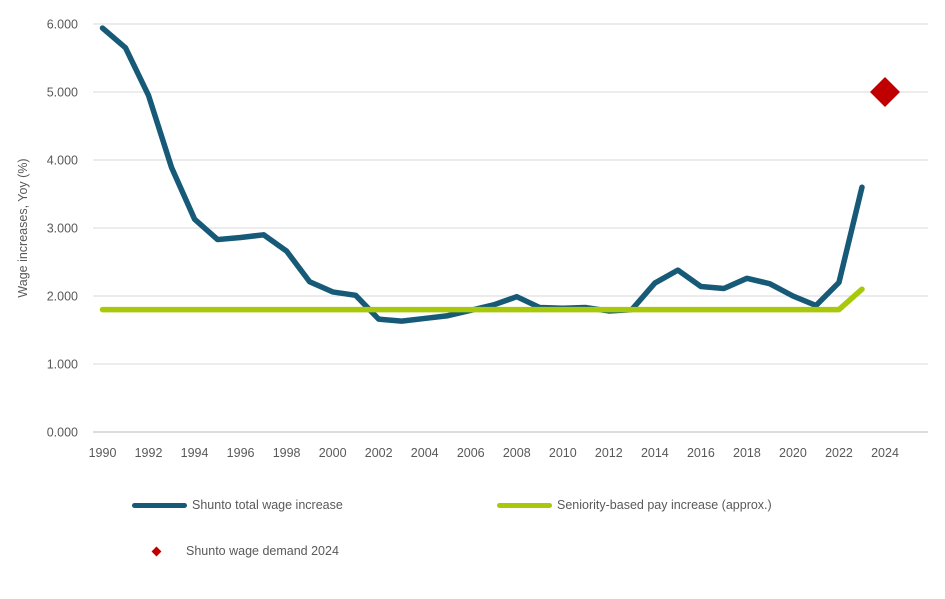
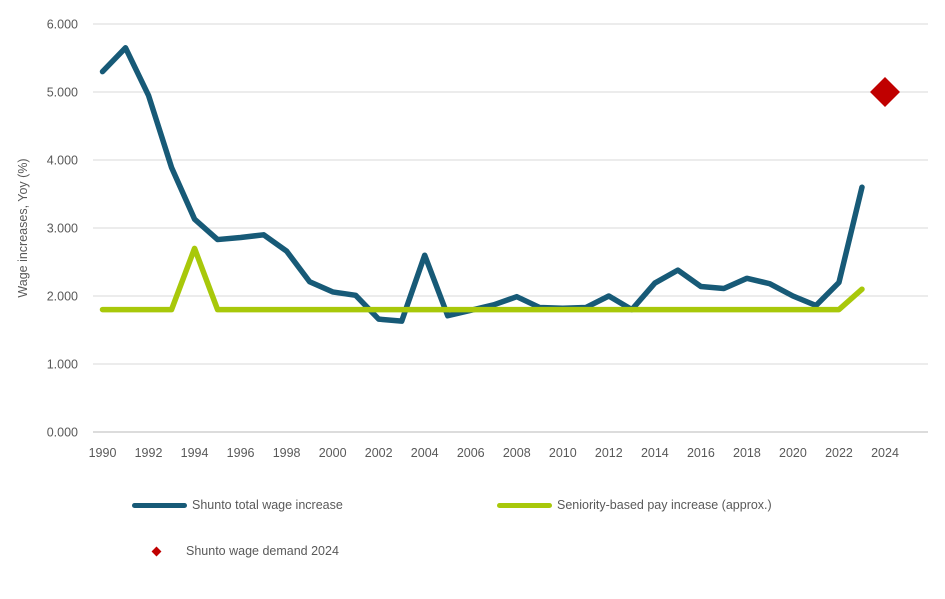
Shunto total wage increase/1990: 5.9 -> 5.3
Seniority-based pay increase (approx.)/1994: 1.8 -> 2.7
Shunto total wage increase/2004: 1.7 -> 2.6
Shunto total wage increase/2012: 1.8 -> 2.0
